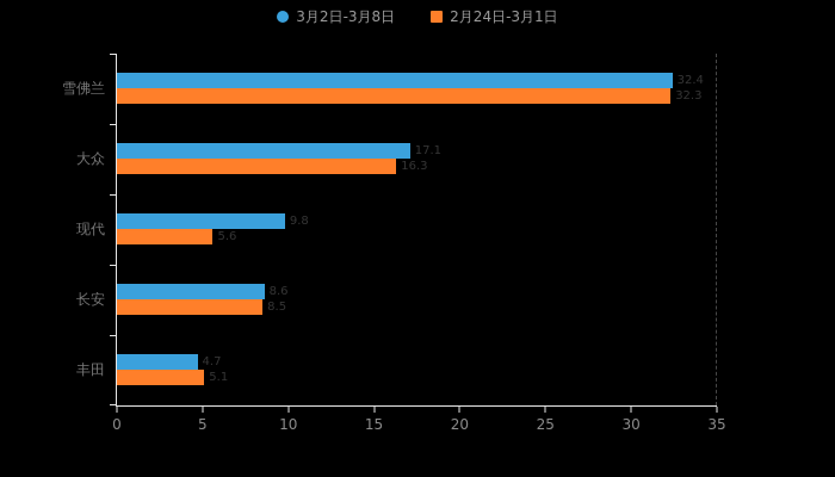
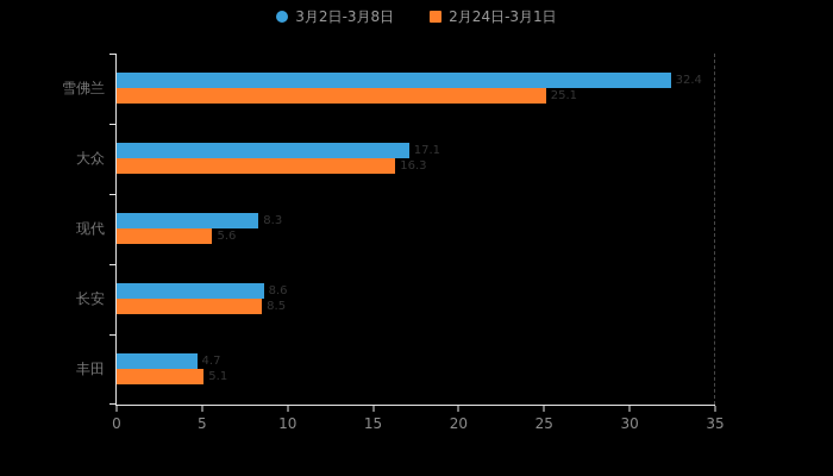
2月24日-3月1日/雪佛兰: 32.3 -> 25.1
3月2日-3月8日/现代: 9.8 -> 8.3
